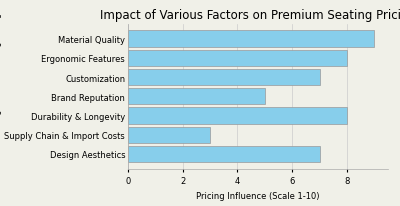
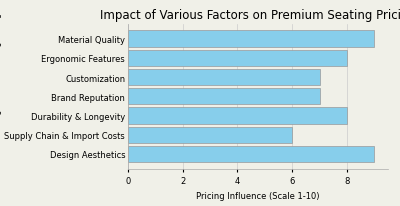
Brand Reputation: 5 -> 7
Supply Chain & Import Costs: 3 -> 6
Design Aesthetics: 7 -> 9
